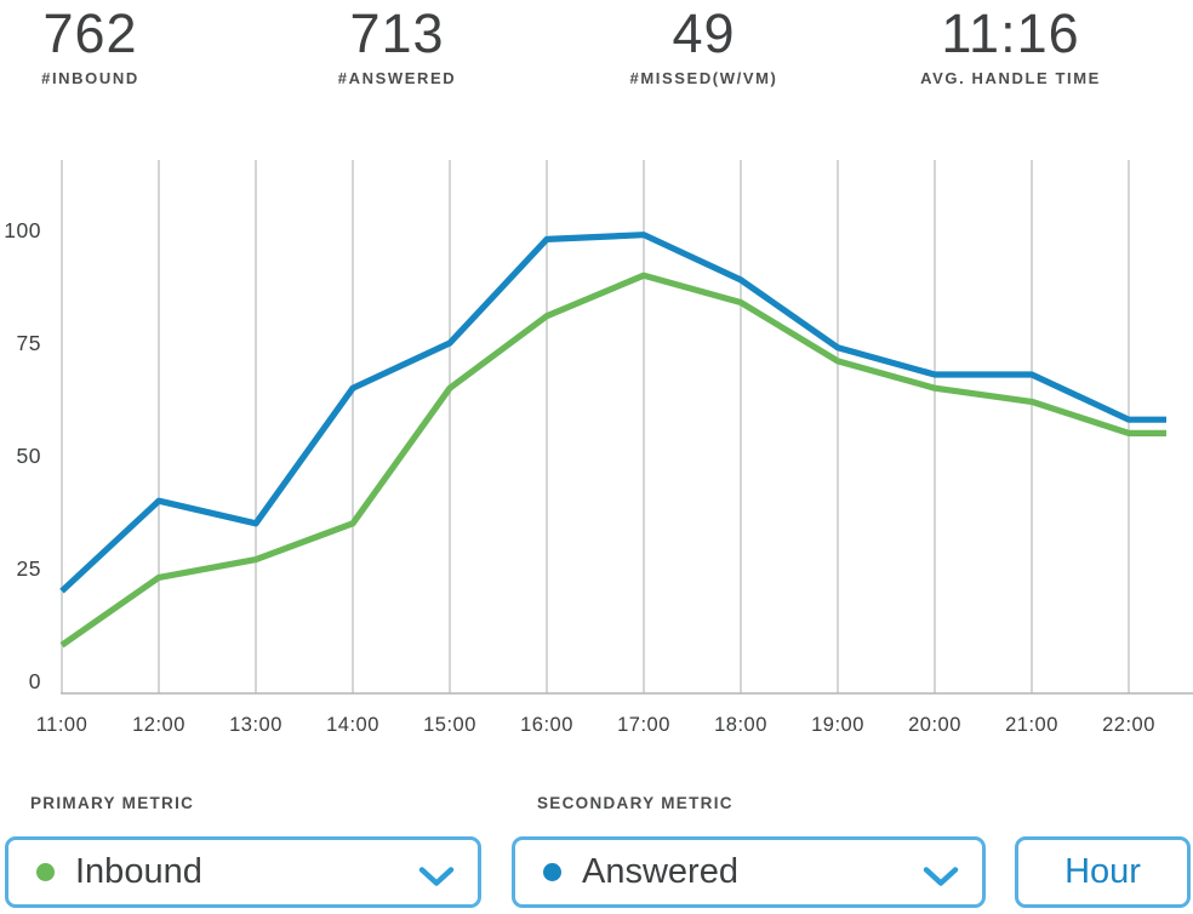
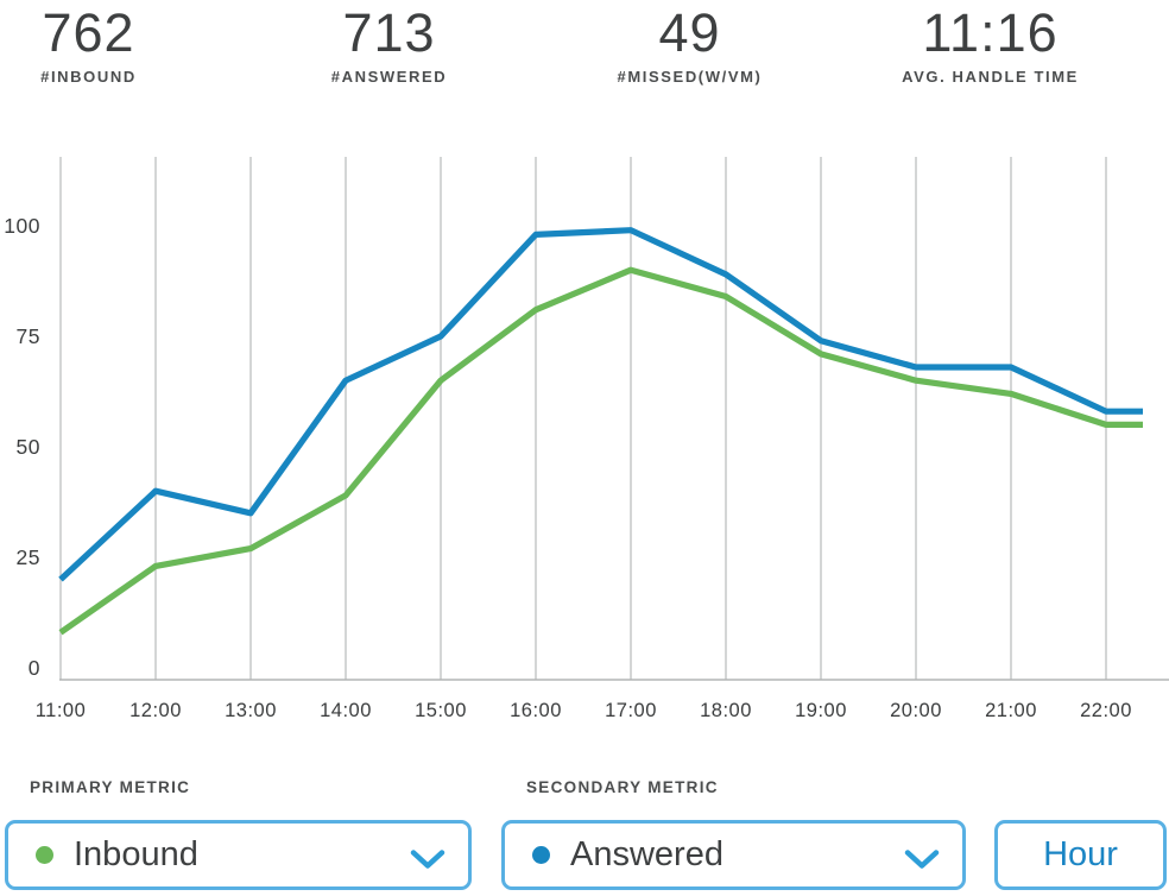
Inbound/14:00: 35 -> 39
